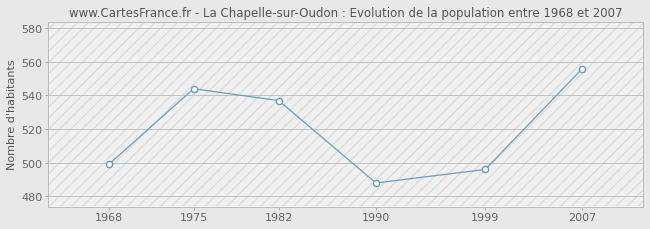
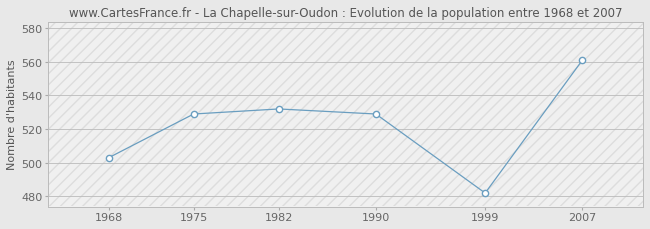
1968: 499 -> 503
1975: 544 -> 529
1982: 537 -> 532
1990: 488 -> 529
1999: 496 -> 482
2007: 556 -> 561
